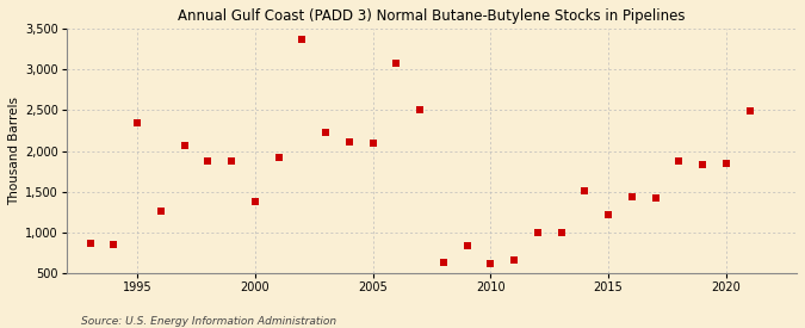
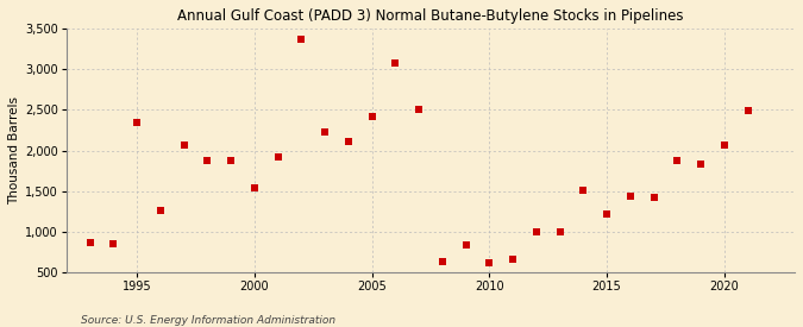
2000: 1,380 -> 1,540
2005: 2,100 -> 2,410
2020: 1,840 -> 2,070
